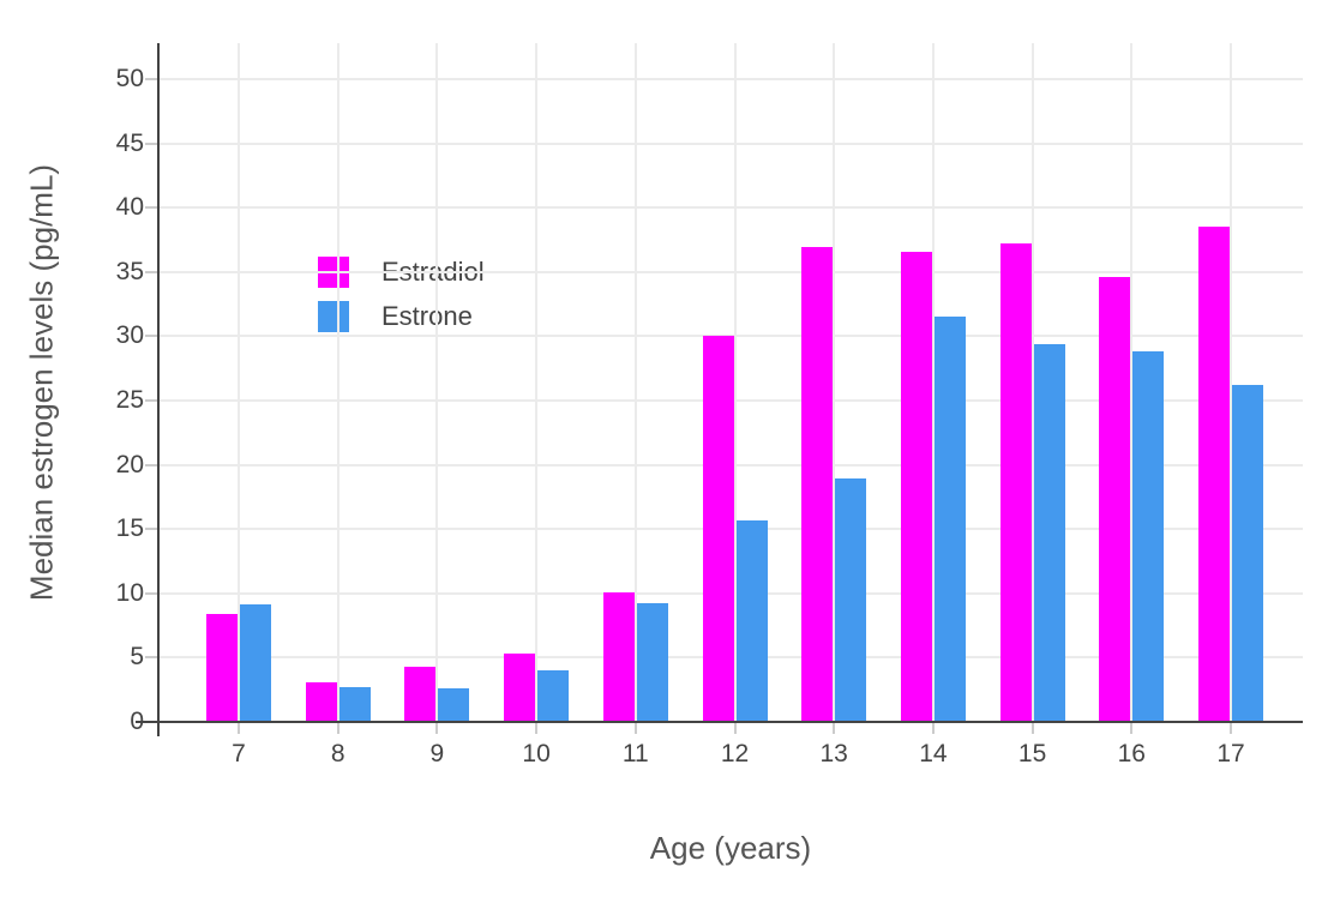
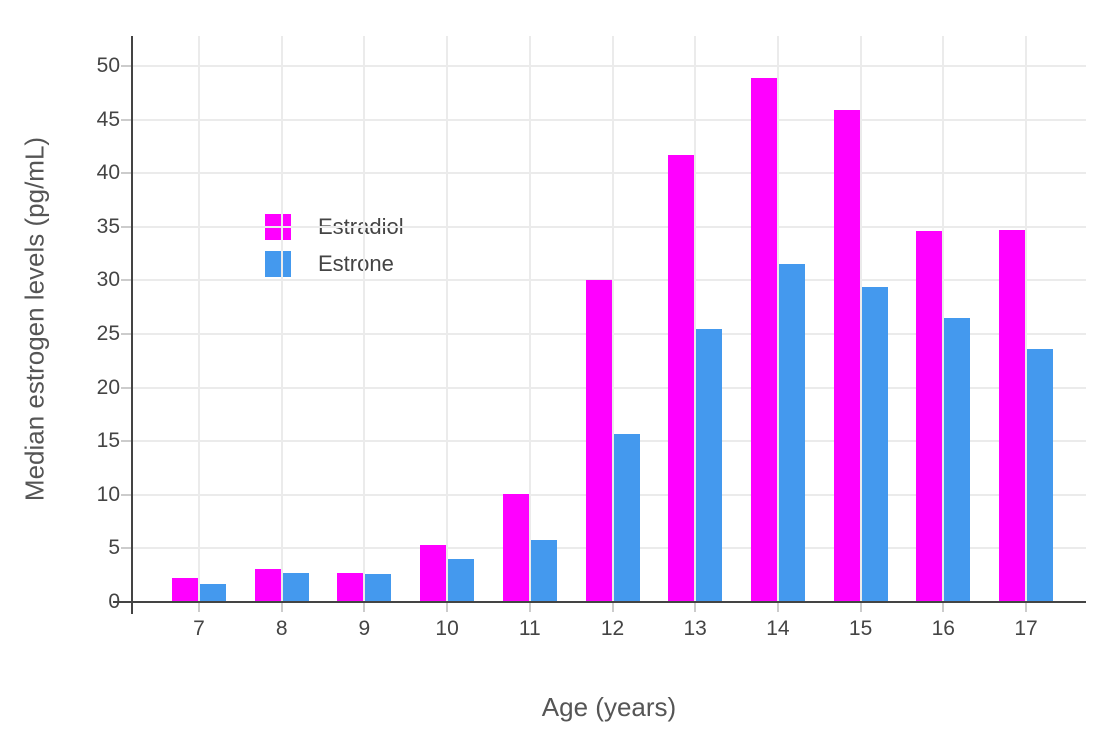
Estradiol/7: 8.4 -> 2.2
Estrone/7: 9.1 -> 1.7
Estradiol/9: 4.3 -> 2.7
Estrone/11: 9.2 -> 5.8
Estradiol/13: 36.9 -> 41.7
Estrone/13: 18.9 -> 25.5
Estradiol/14: 36.6 -> 48.9
Estradiol/15: 37.2 -> 45.9
Estrone/16: 28.8 -> 26.5
Estradiol/17: 38.5 -> 34.7
Estrone/17: 26.2 -> 23.6
